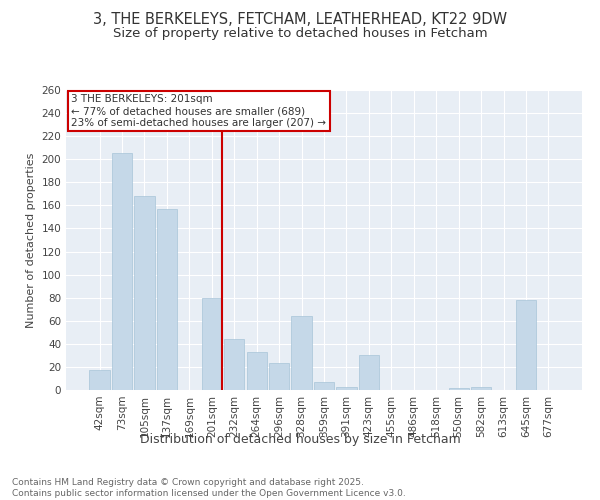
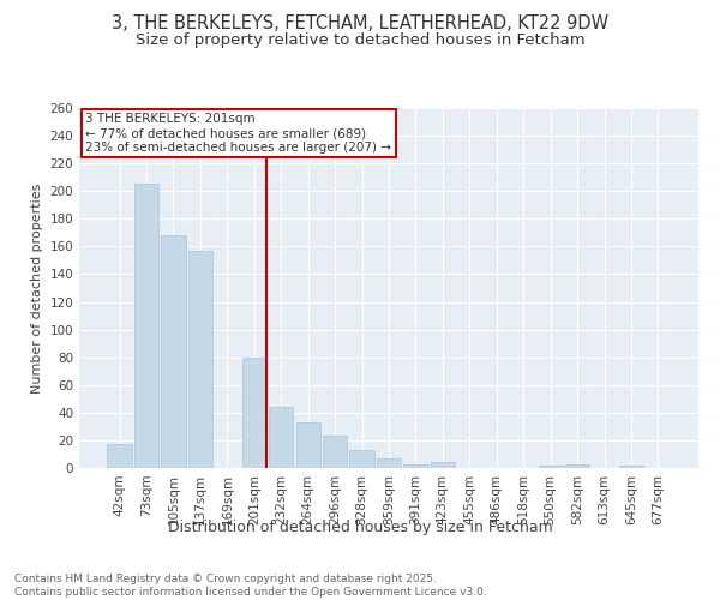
328sqm: 64 -> 13
423sqm: 30 -> 4
645sqm: 78 -> 2
